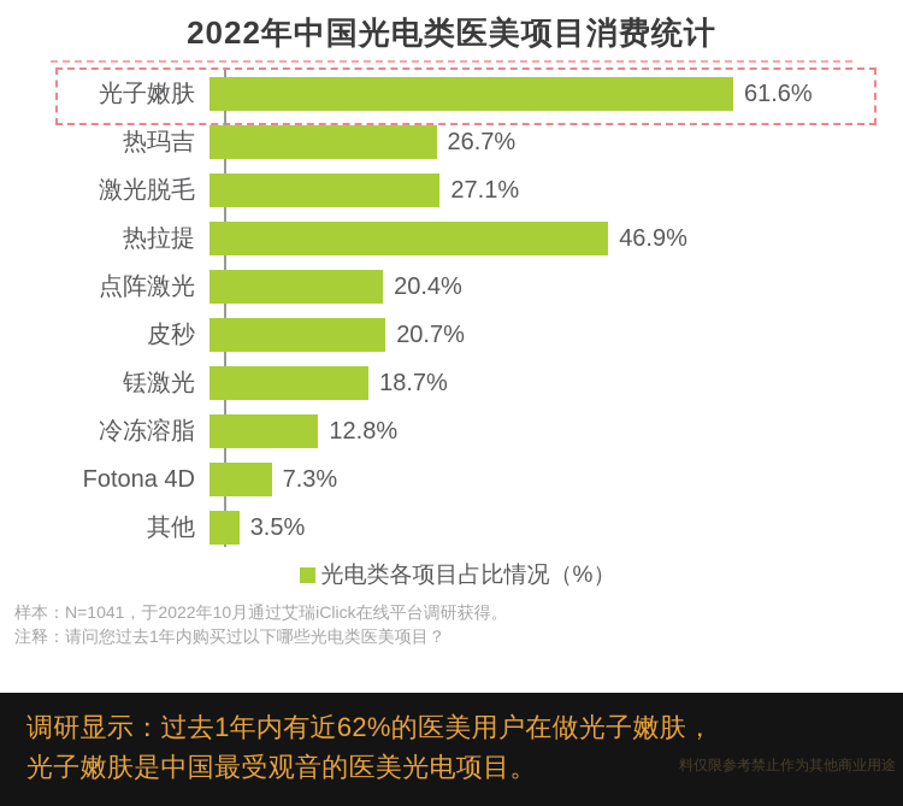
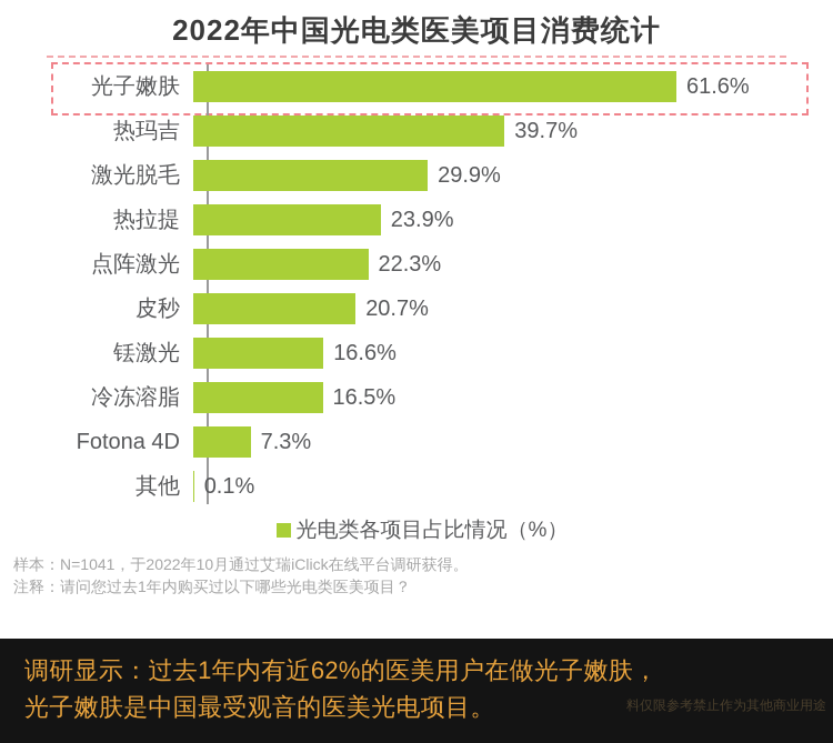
热玛吉: 26.7% -> 39.7%
激光脱毛: 27.1% -> 29.9%
热拉提: 46.9% -> 23.9%
点阵激光: 20.4% -> 22.3%
铥激光: 18.7% -> 16.6%
冷冻溶脂: 12.8% -> 16.5%
其他: 3.5% -> 0.1%
